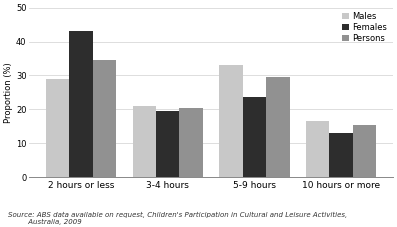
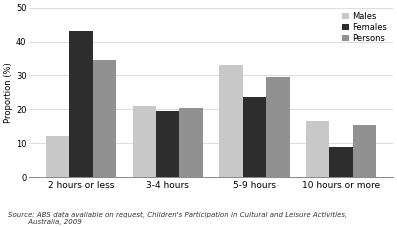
Males/2 hours or less: 29.0 -> 12.0
Females/10 hours or more: 13.0 -> 9.0
